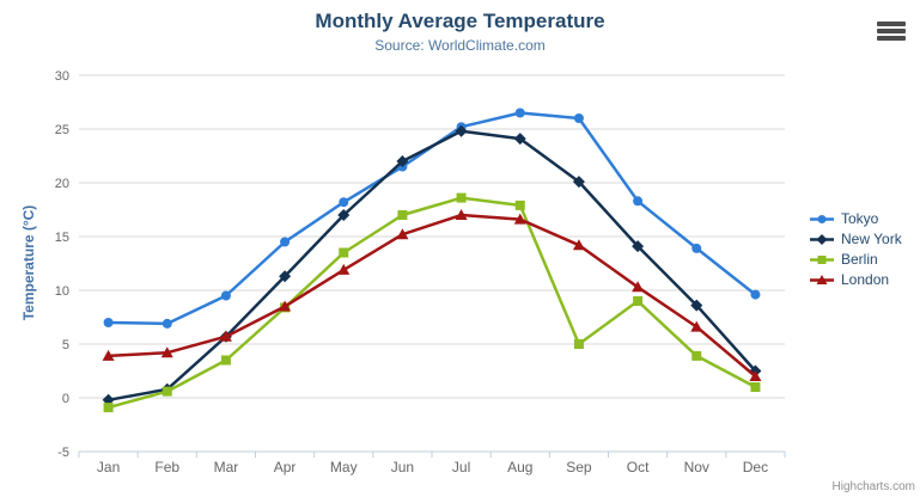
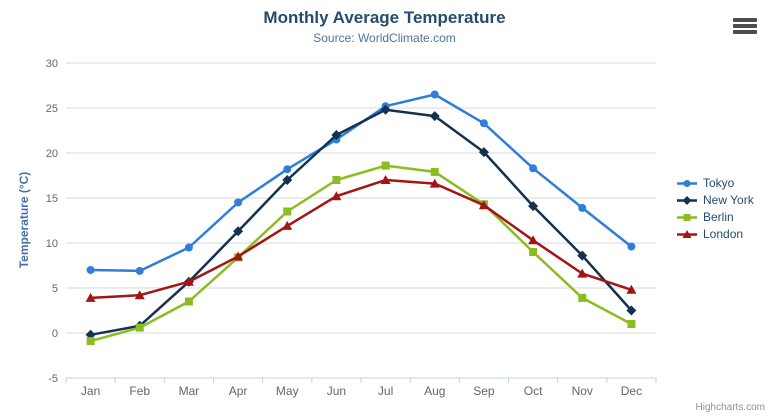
Tokyo/Sep: 26 -> 23
Berlin/Sep: 5 -> 14
London/Dec: 2 -> 5
